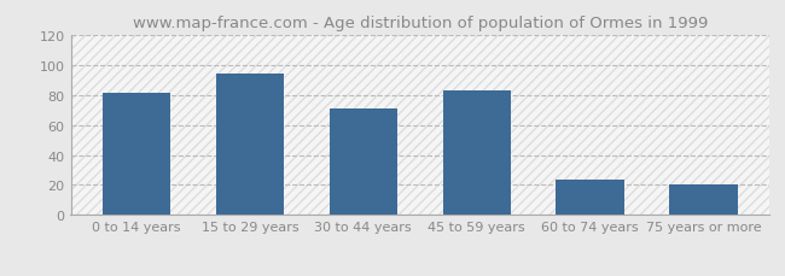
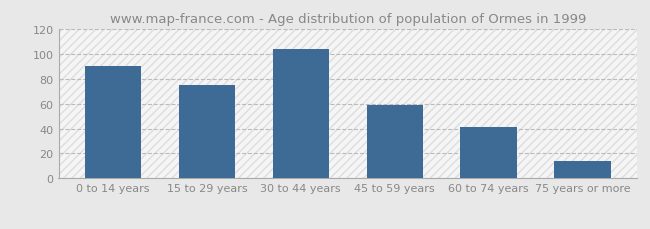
0 to 14 years: 81 -> 90
15 to 29 years: 94 -> 75
30 to 44 years: 71 -> 104
45 to 59 years: 83 -> 59
60 to 74 years: 24 -> 41
75 years or more: 20 -> 14
